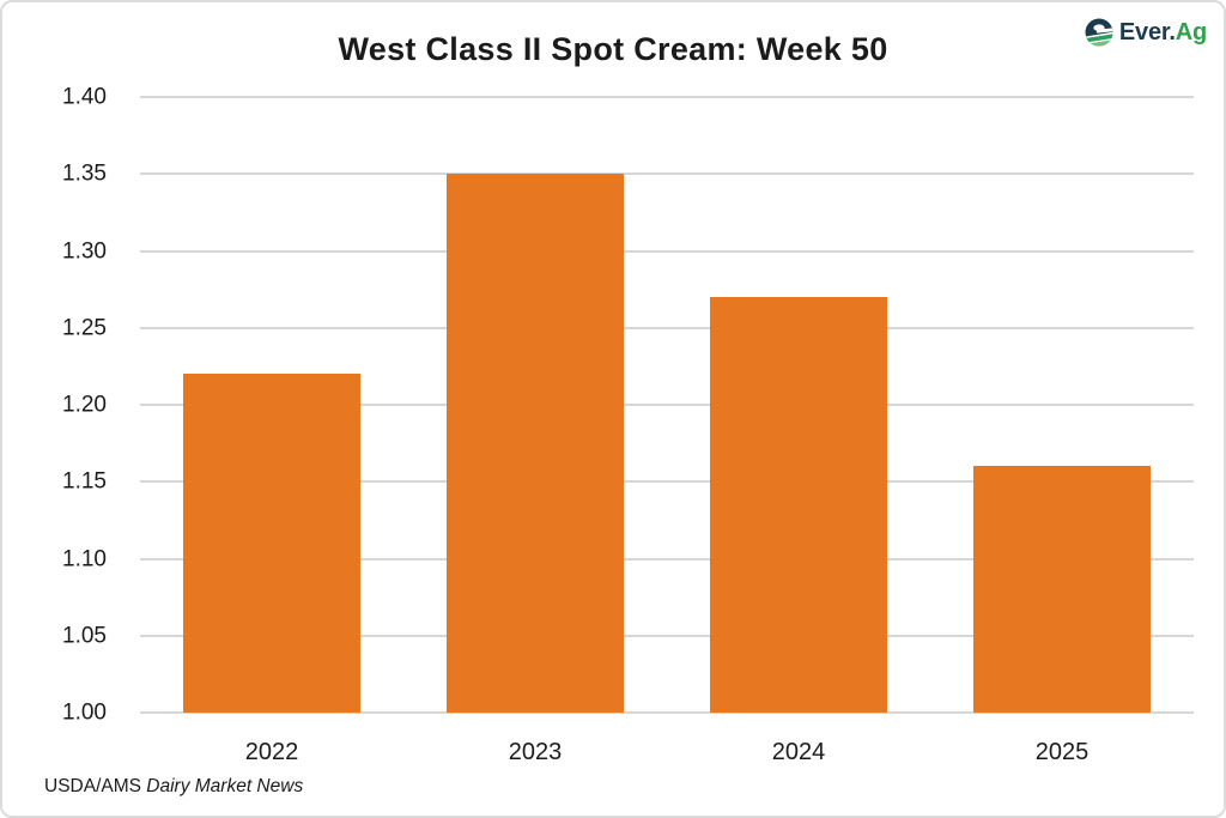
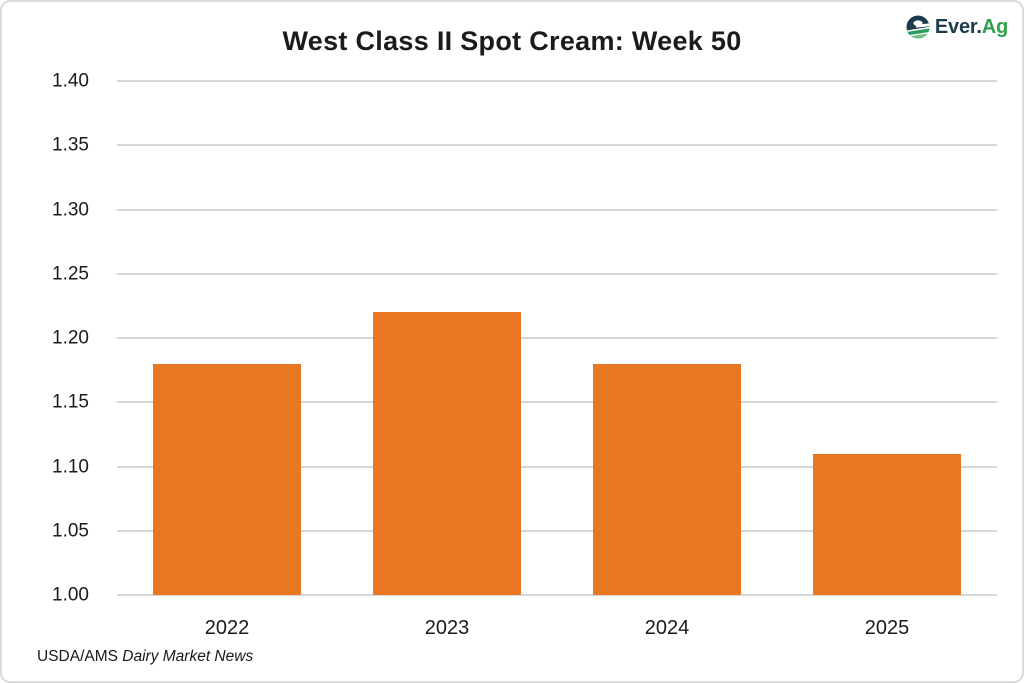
2022: 1.22 -> 1.18
2023: 1.35 -> 1.22
2024: 1.27 -> 1.18
2025: 1.16 -> 1.11
